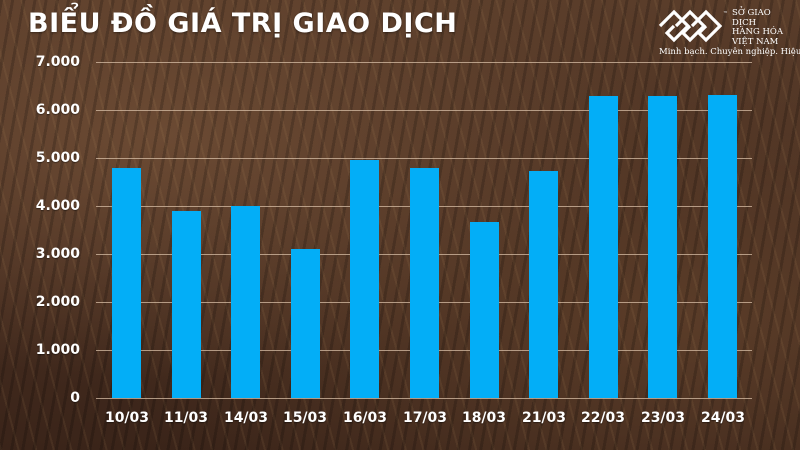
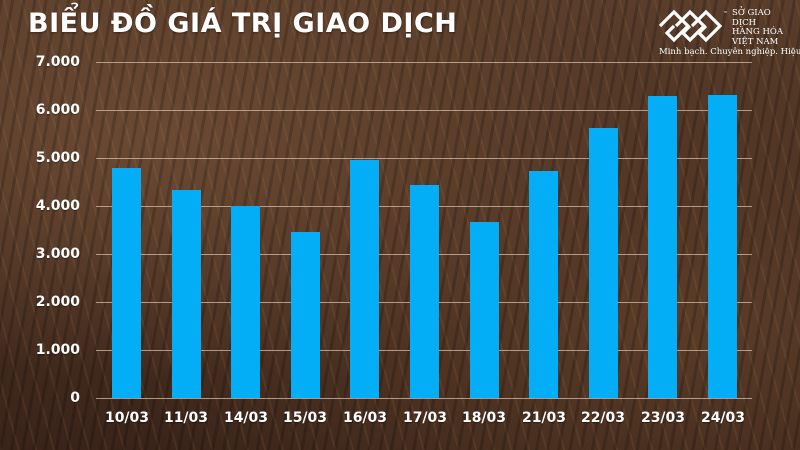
11/03: 3900 -> 4300
15/03: 3100 -> 3500
17/03: 4800 -> 4400
22/03: 6300 -> 5600
